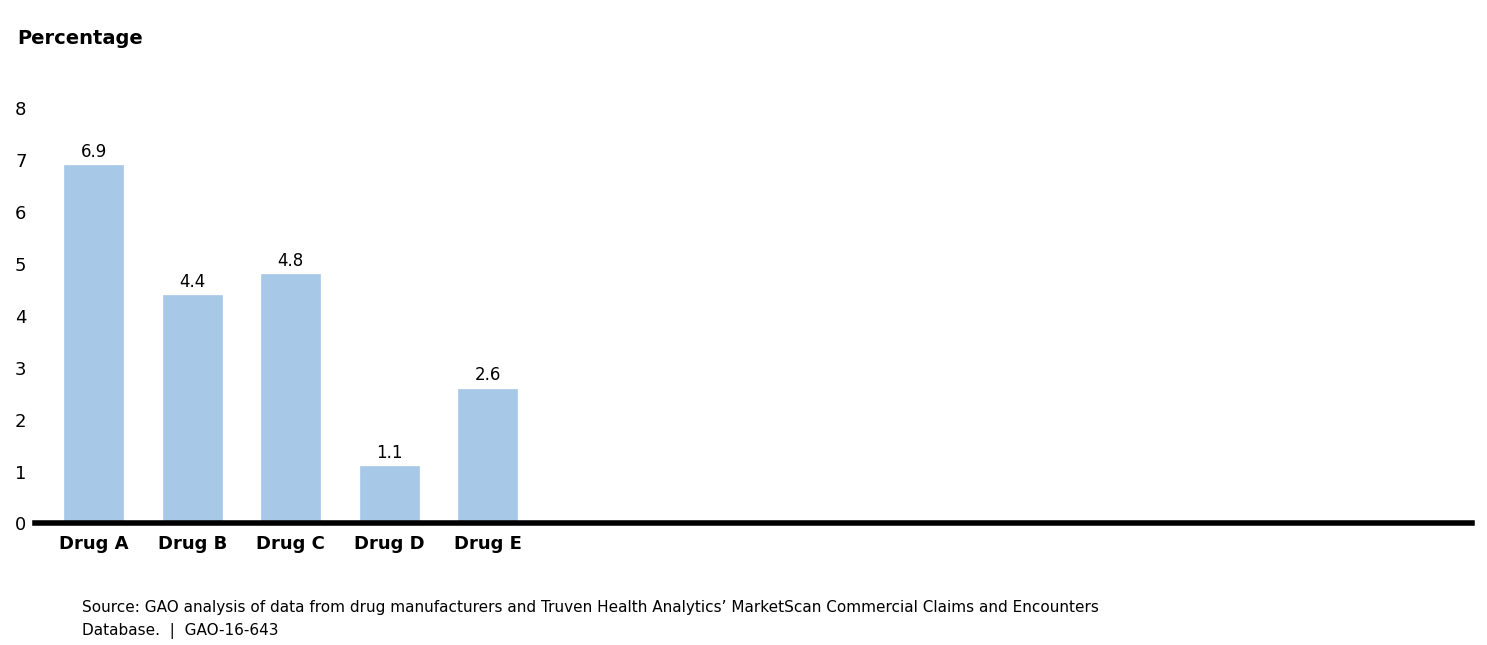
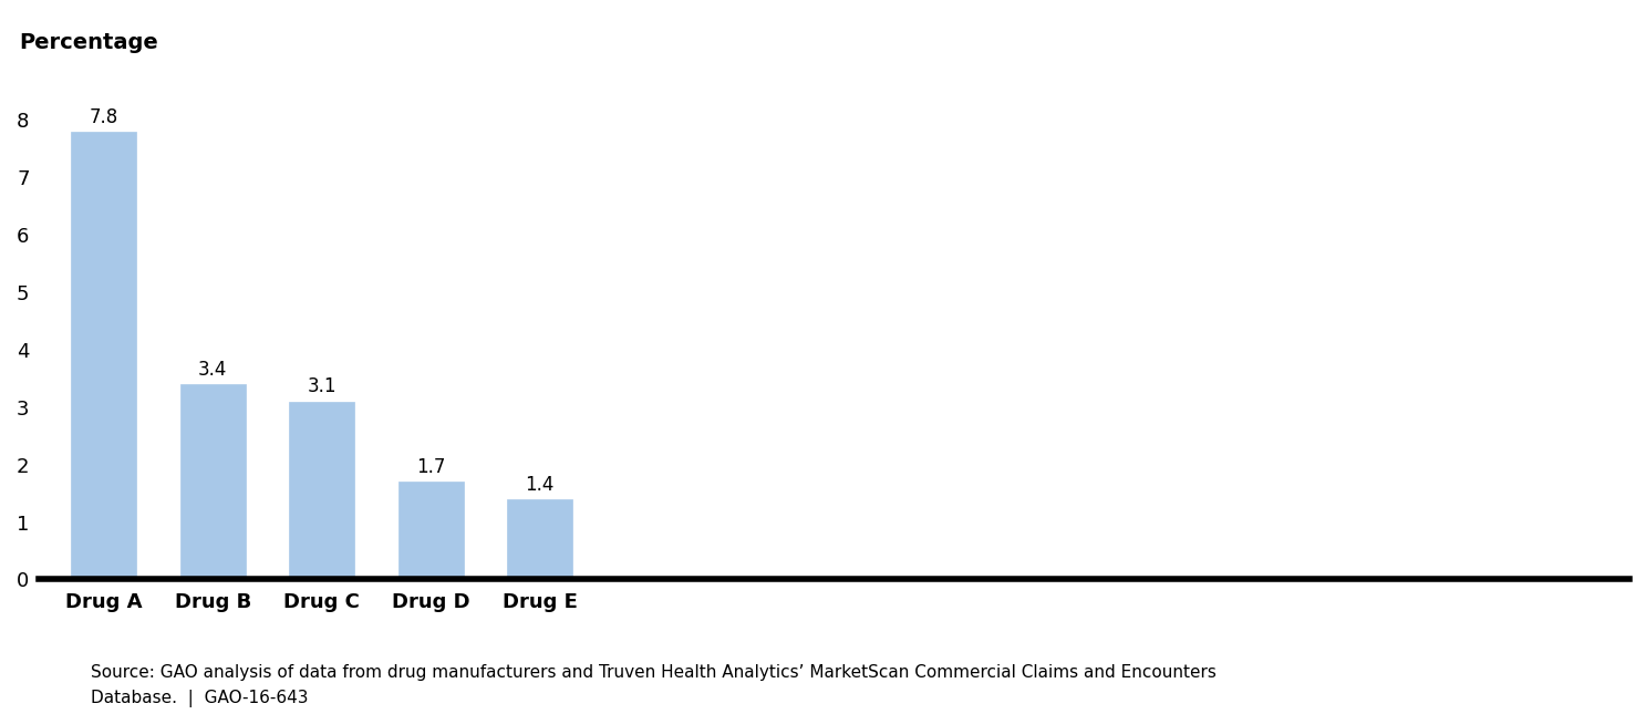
Drug A: 6.9 -> 7.8
Drug B: 4.4 -> 3.4
Drug C: 4.8 -> 3.1
Drug D: 1.1 -> 1.7
Drug E: 2.6 -> 1.4
